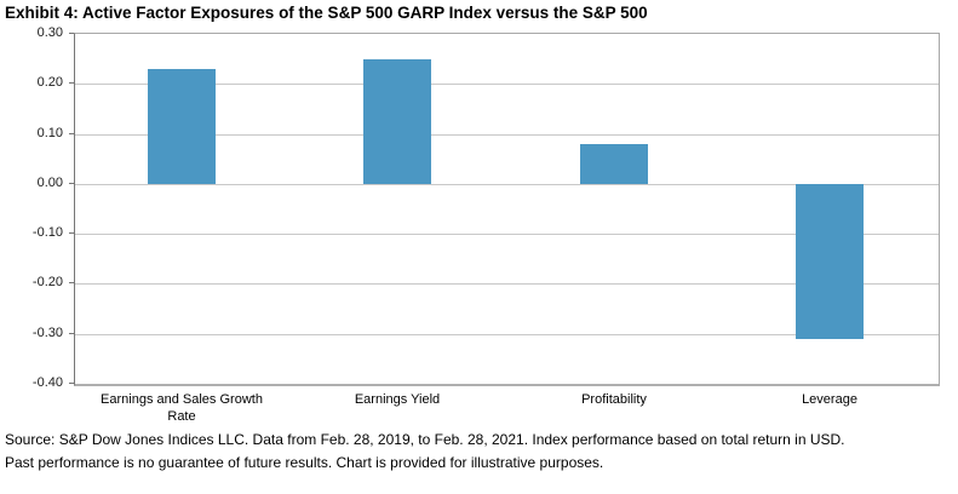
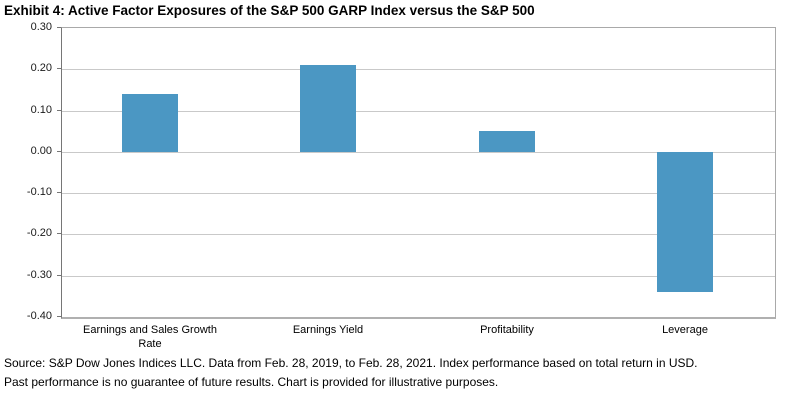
Earnings and Sales Growth Rate: 0.23 -> 0.14
Earnings Yield: 0.25 -> 0.21
Profitability: 0.08 -> 0.05
Leverage: -0.31 -> -0.34
